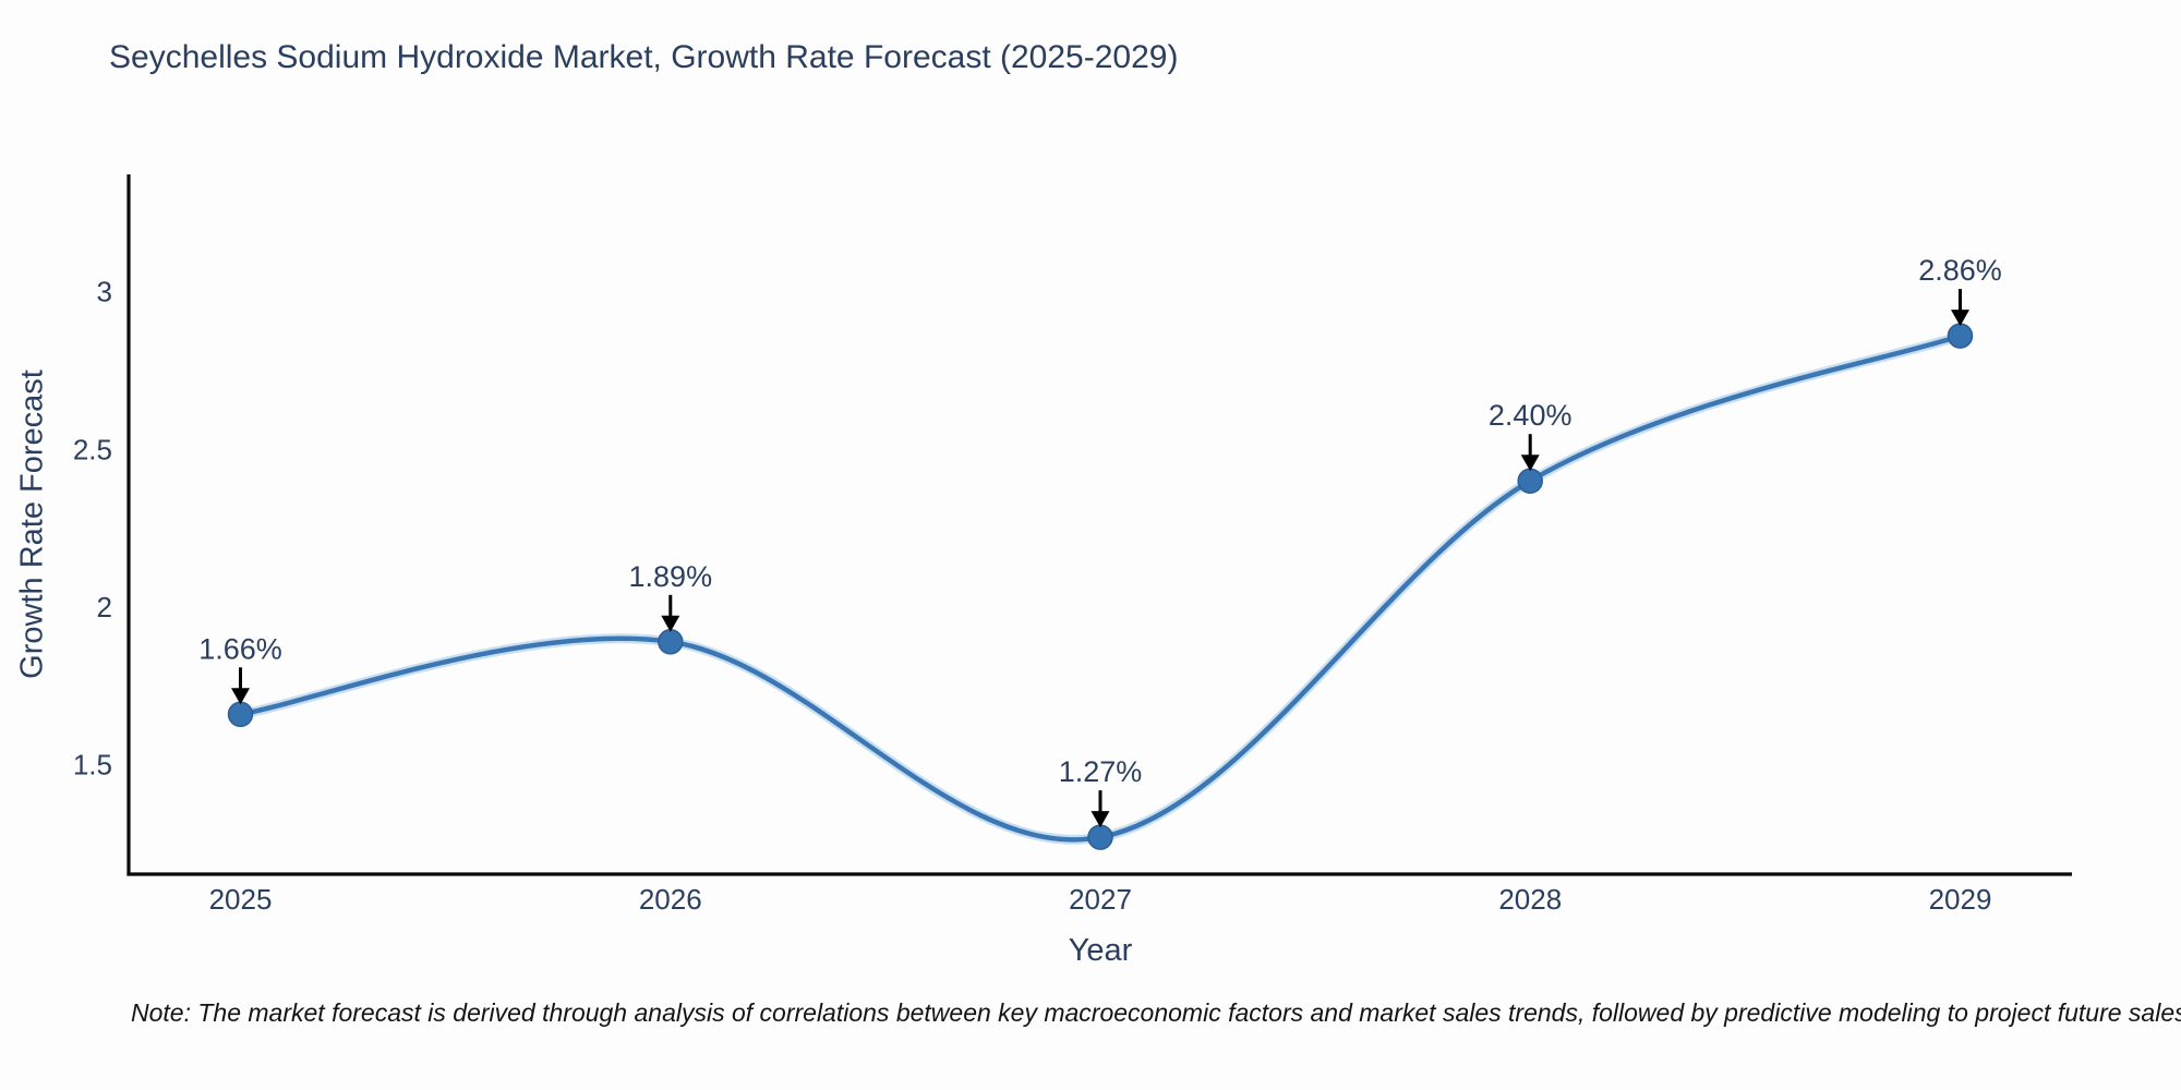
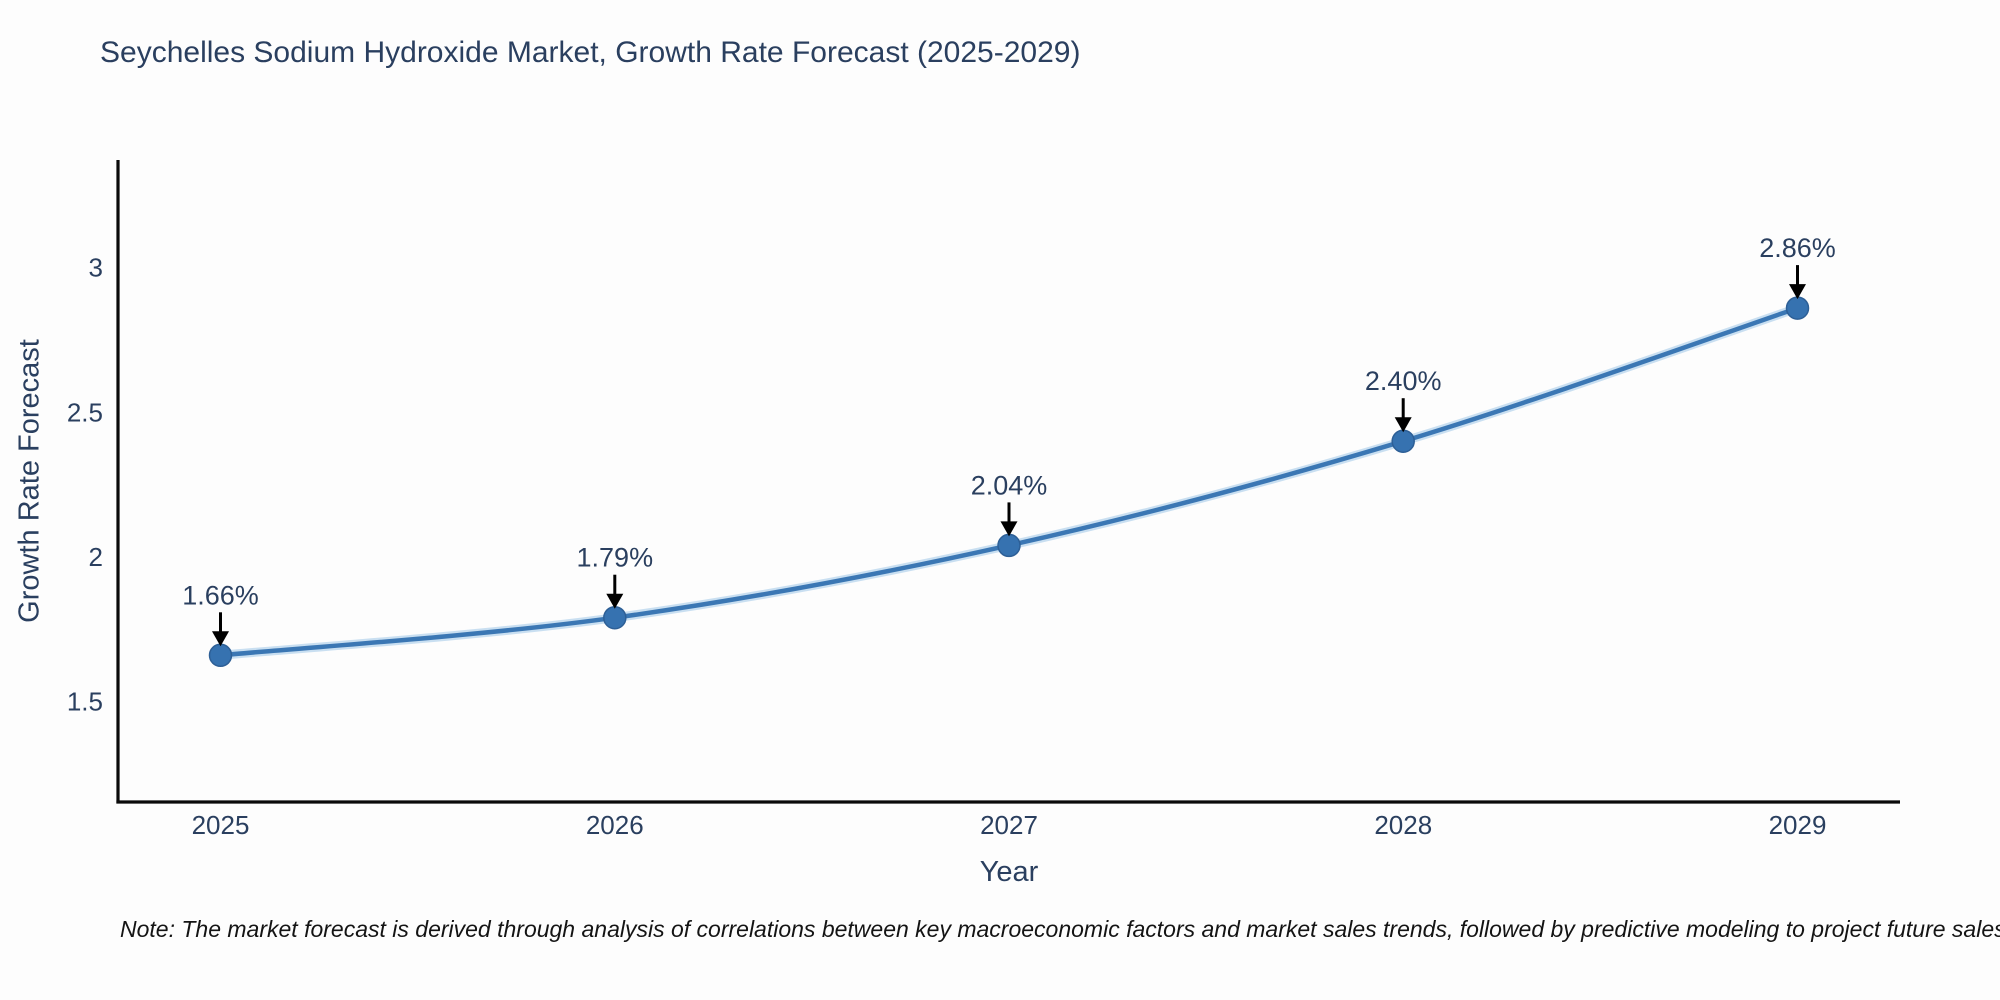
2026: 1.89% -> 1.79%
2027: 1.27% -> 2.04%
